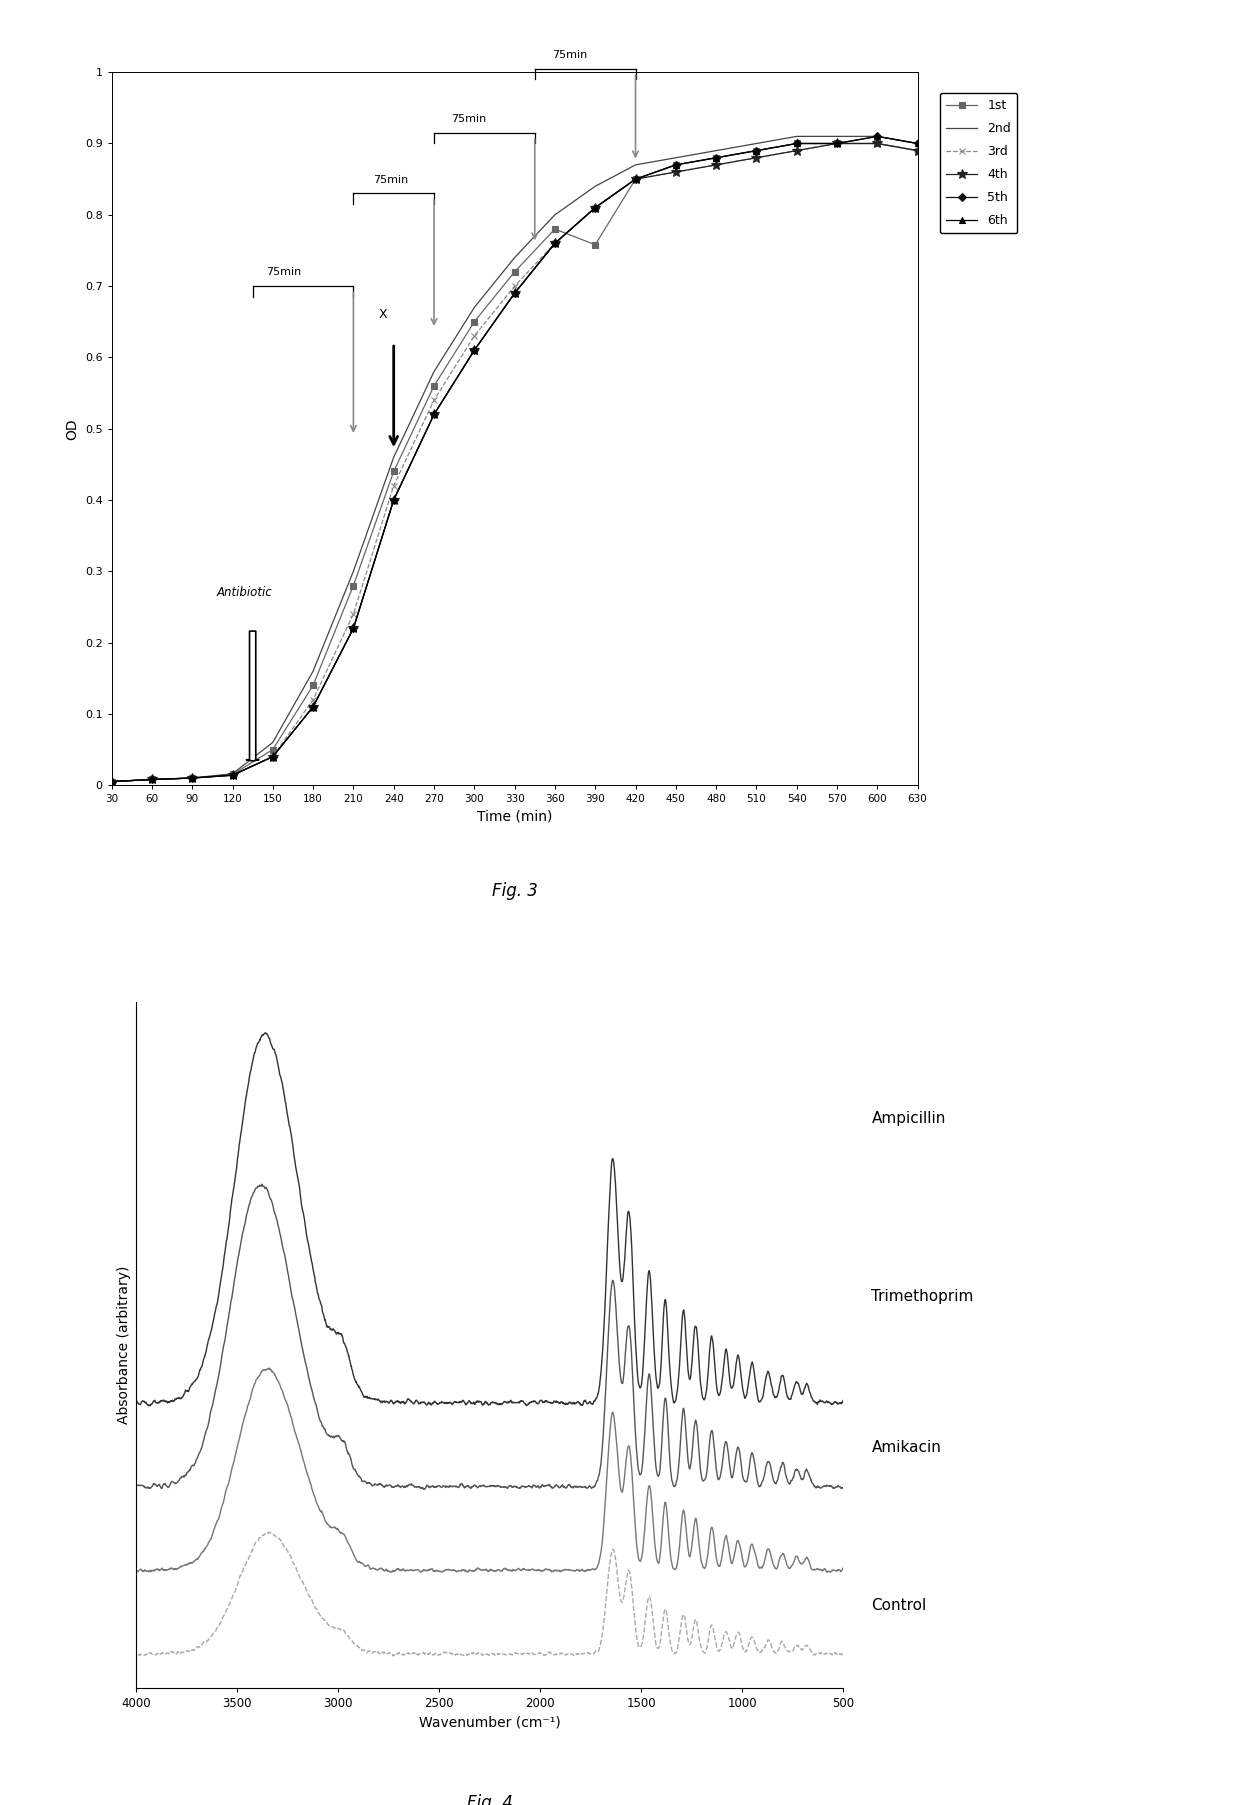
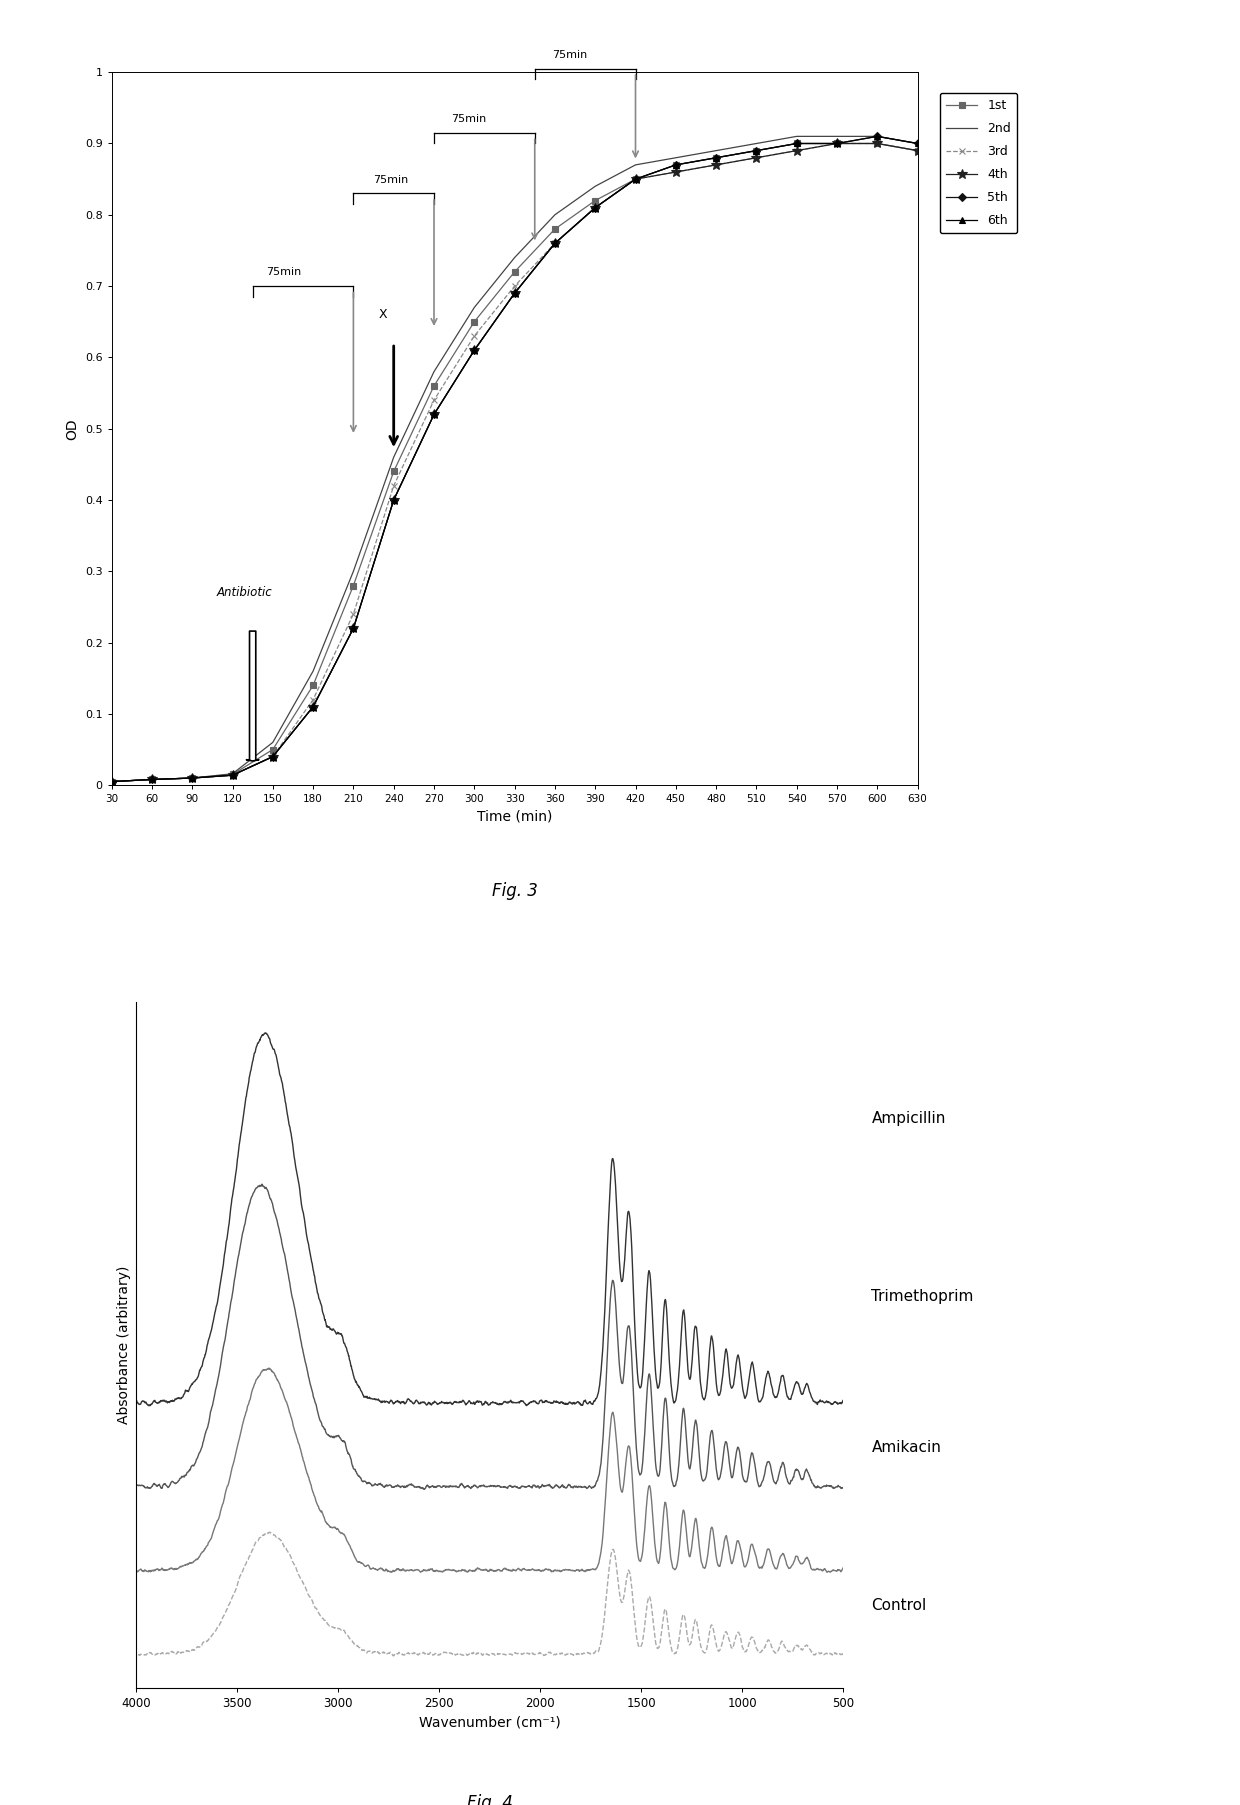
1st/390: 0.758 -> 0.820
